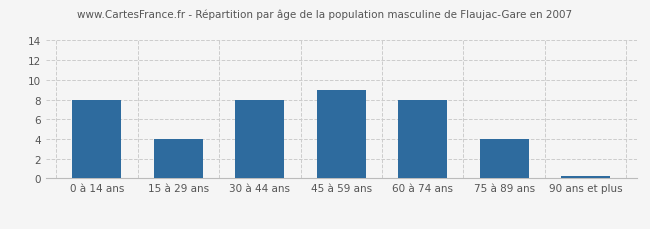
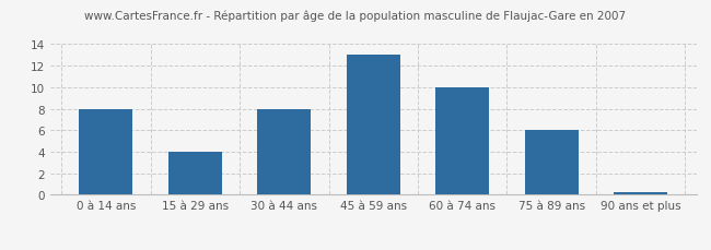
45 à 59 ans: 9.0 -> 13.0
60 à 74 ans: 8.0 -> 10.0
75 à 89 ans: 4.0 -> 6.0
